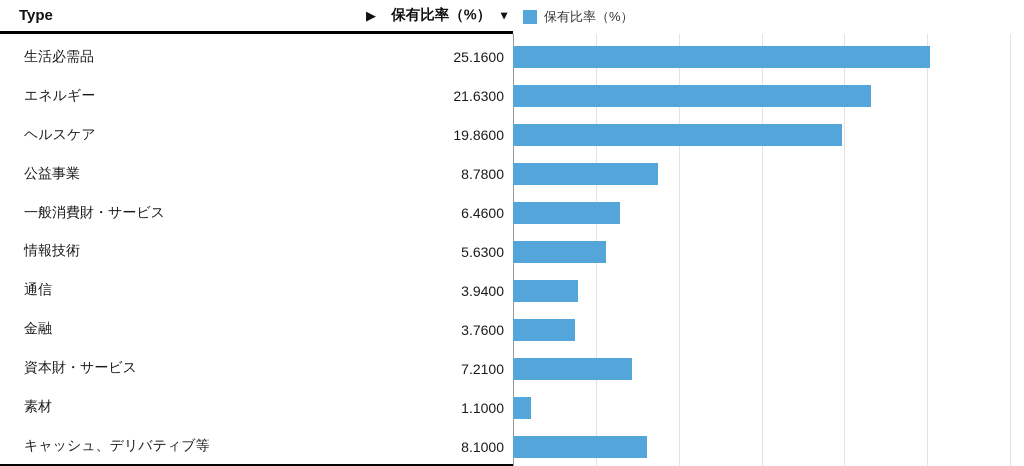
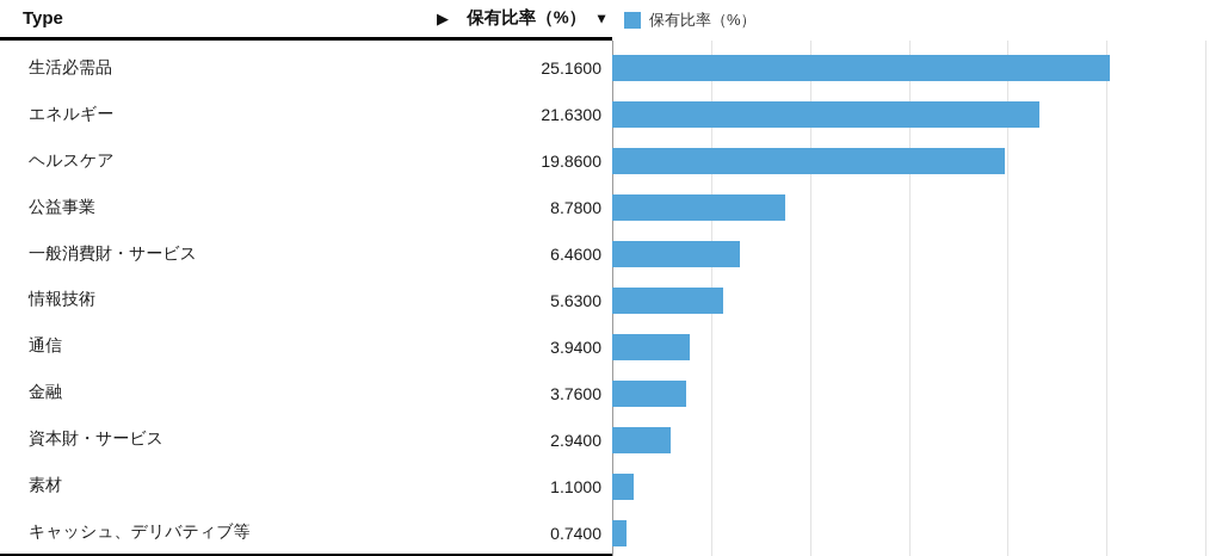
資本財・サービス: 7.2100 -> 2.9400
キャッシュ、デリバティブ等: 8.1000 -> 0.7400
